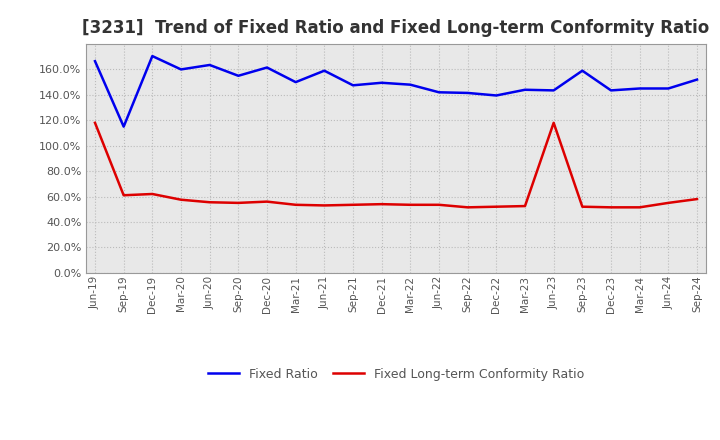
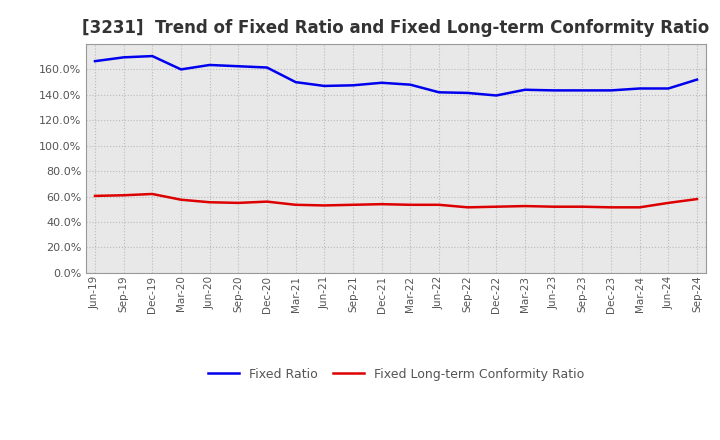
Fixed Long-term Conformity Ratio/Jun-19: 118% -> 60%
Fixed Ratio/Sep-19: 115% -> 170%
Fixed Ratio/Sep-20: 155% -> 162%
Fixed Ratio/Jun-21: 159% -> 147%
Fixed Long-term Conformity Ratio/Jun-23: 118% -> 52%
Fixed Ratio/Sep-23: 159% -> 144%
